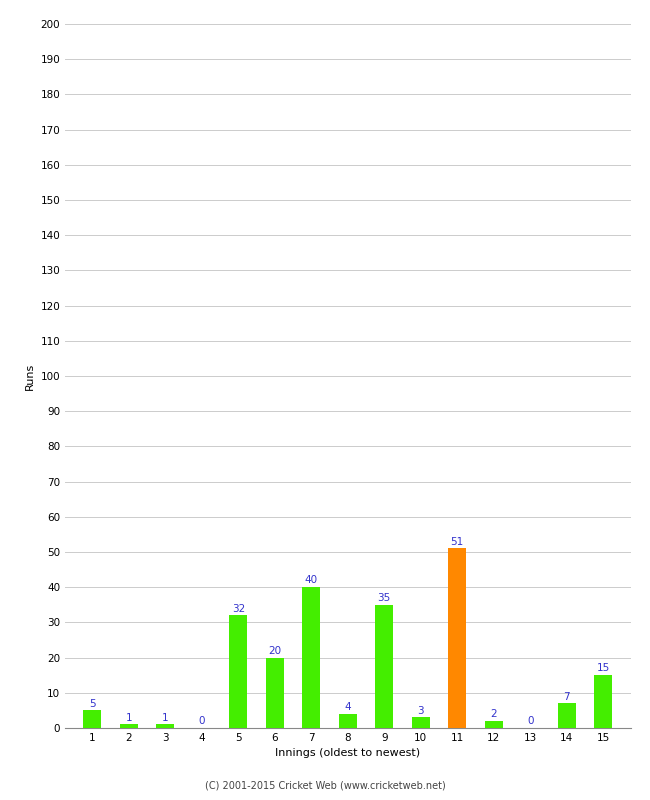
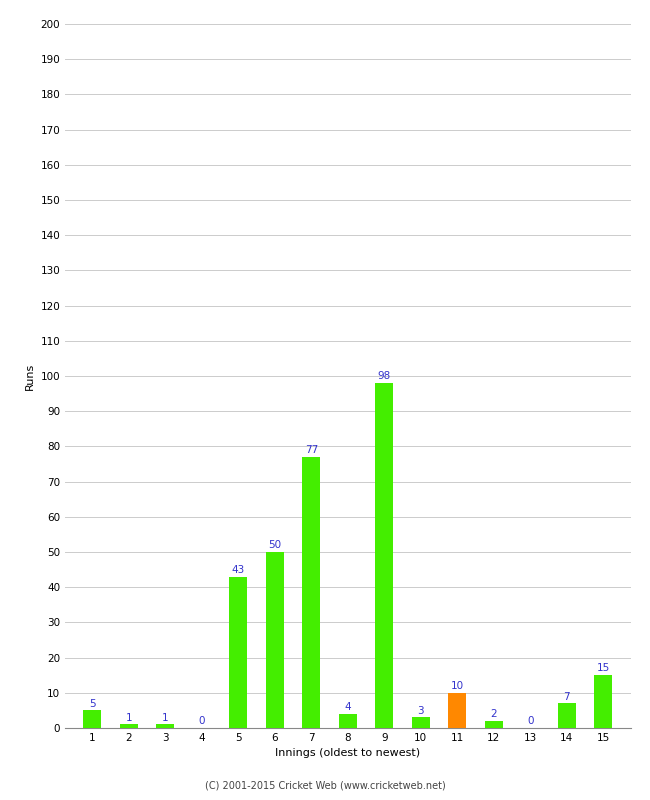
5: 32 -> 43
6: 20 -> 50
7: 40 -> 77
9: 35 -> 98
11: 51 -> 10
